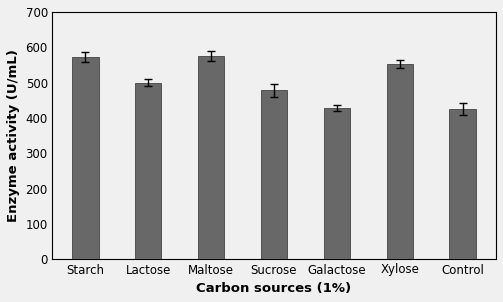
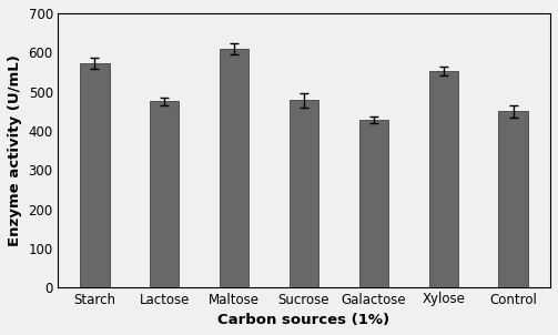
Lactose: 500 -> 475
Maltose: 575 -> 610
Control: 425 -> 450
